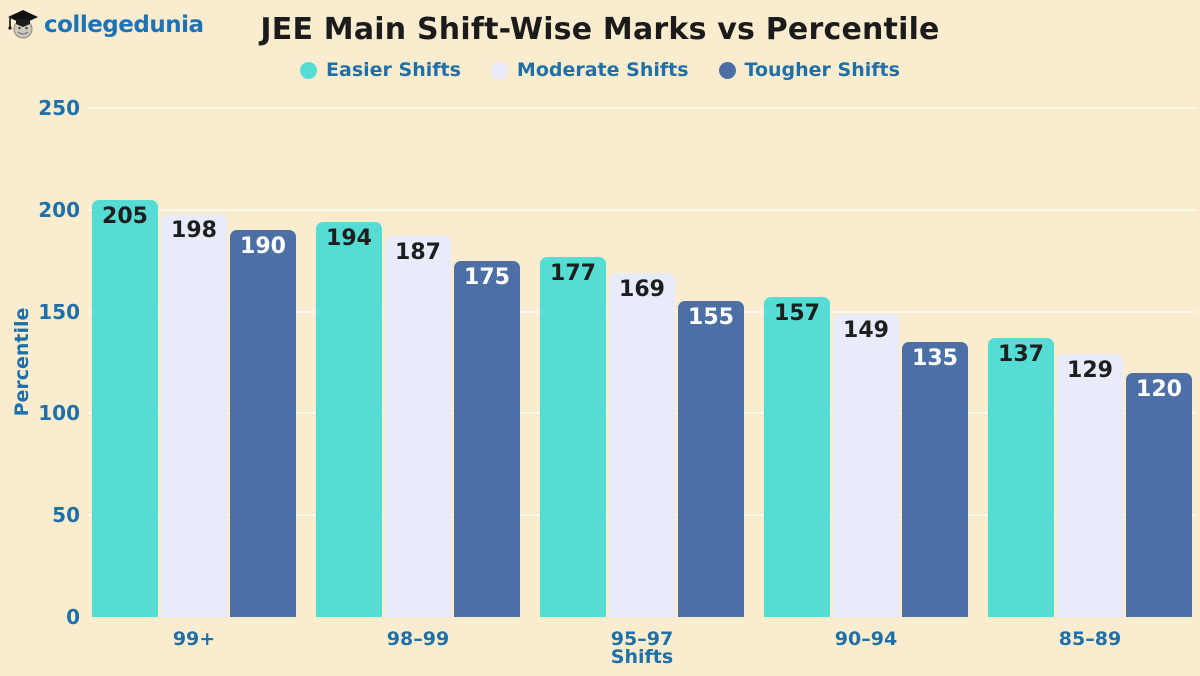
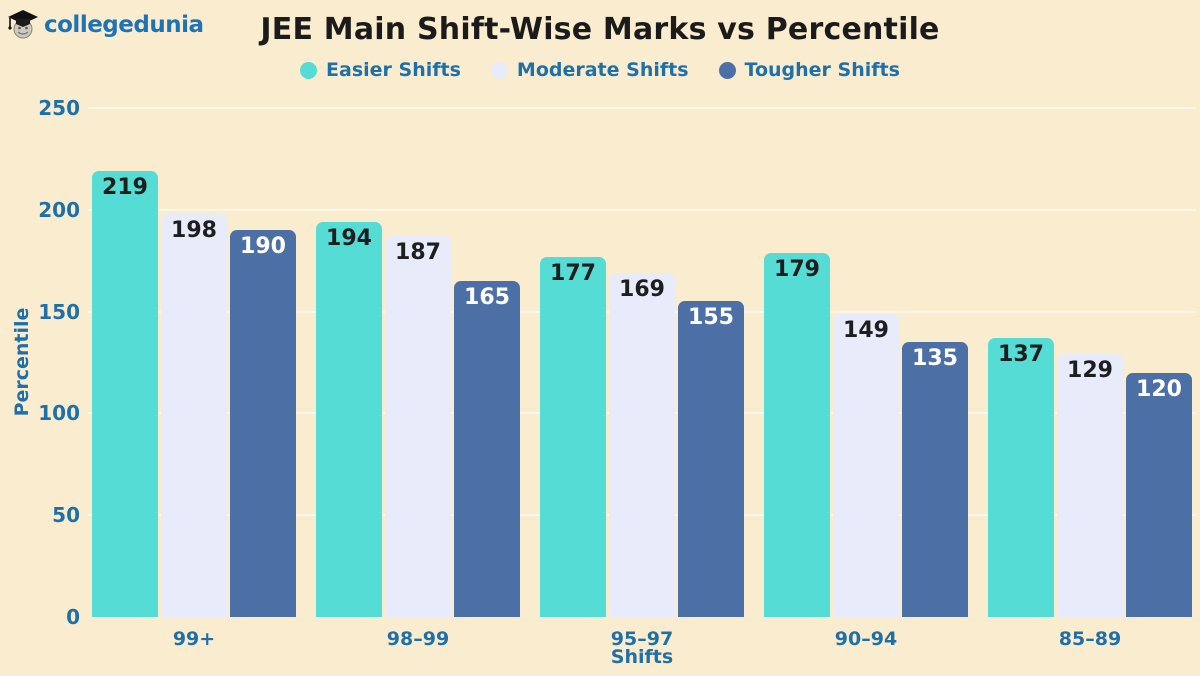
Easier Shifts/99+: 205 -> 219
Tougher Shifts/98–99: 175 -> 165
Easier Shifts/90–94: 157 -> 179
